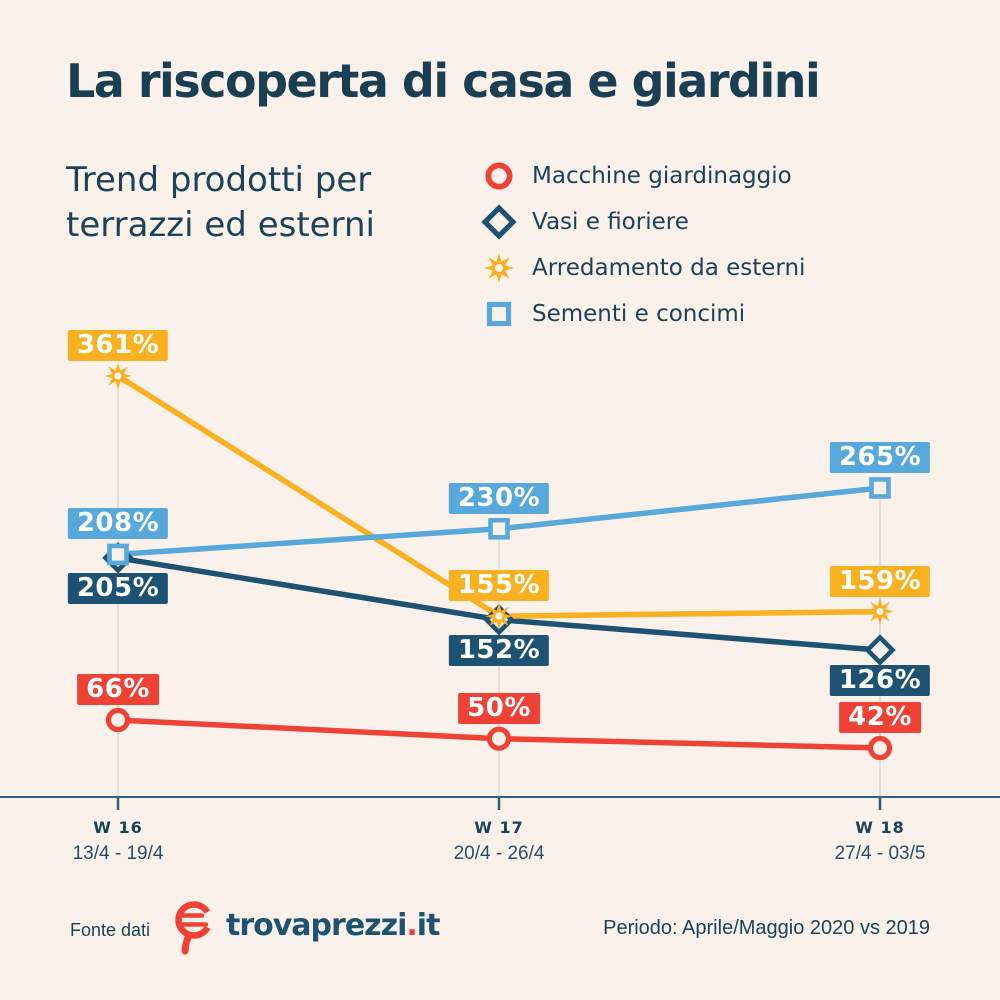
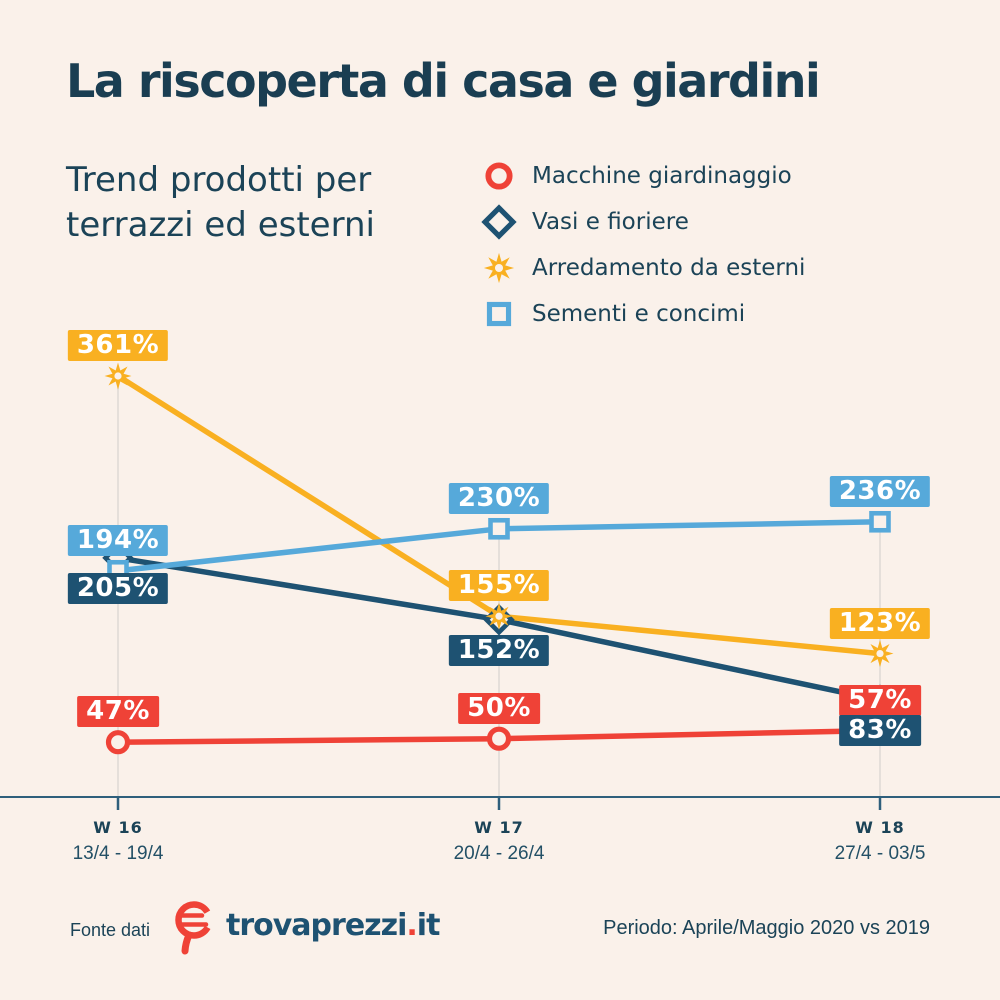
Macchine giardinaggio/W 16: 66% -> 47%
Sementi e concimi/W 16: 208% -> 194%
Macchine giardinaggio/W 18: 42% -> 57%
Vasi e fioriere/W 18: 126% -> 83%
Arredamento da esterni/W 18: 159% -> 123%
Sementi e concimi/W 18: 265% -> 236%
